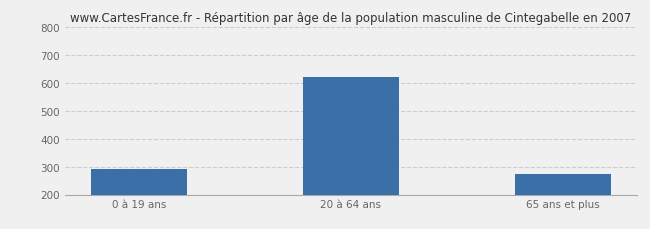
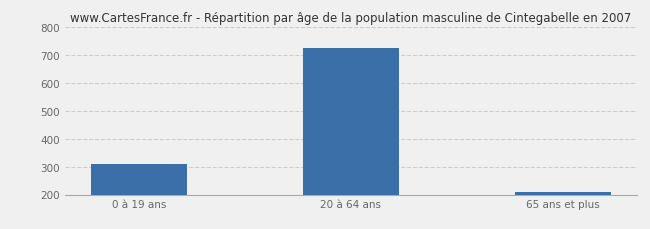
0 à 19 ans: 290 -> 310
20 à 64 ans: 620 -> 725
65 ans et plus: 275 -> 210
